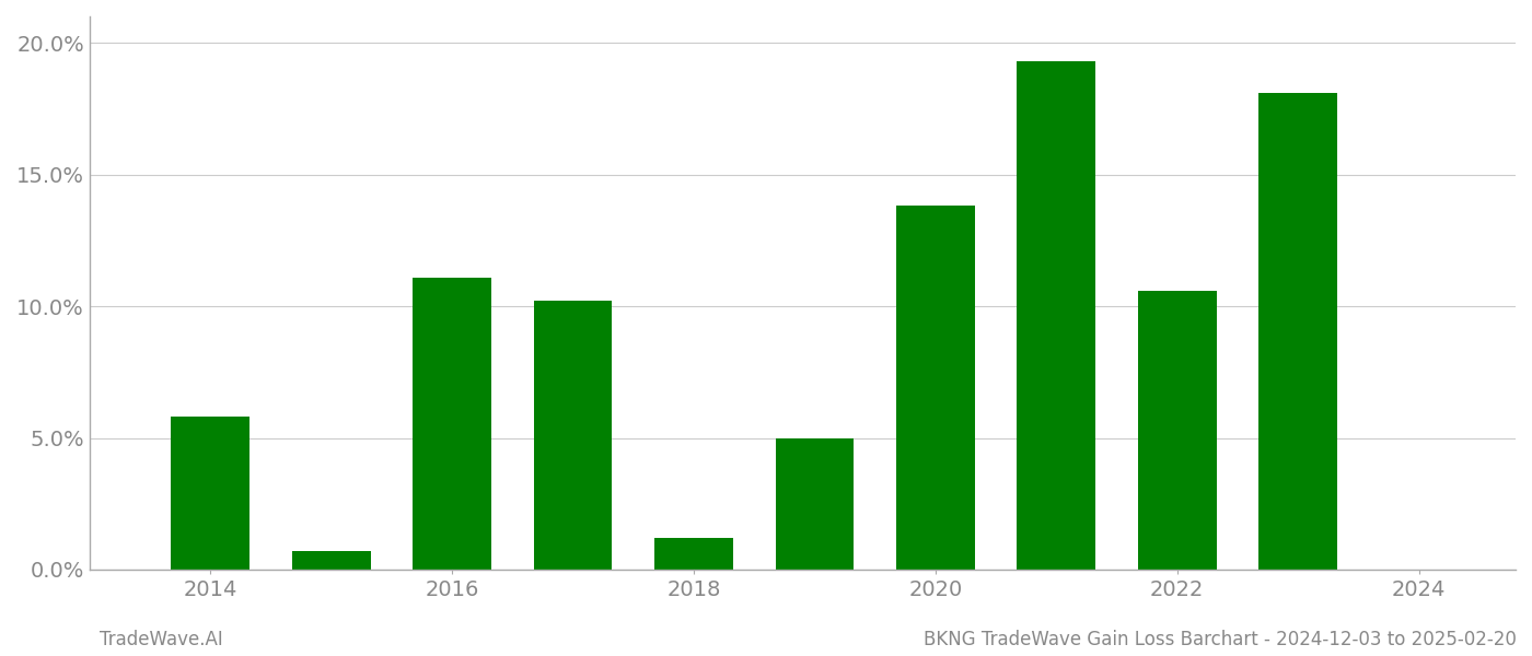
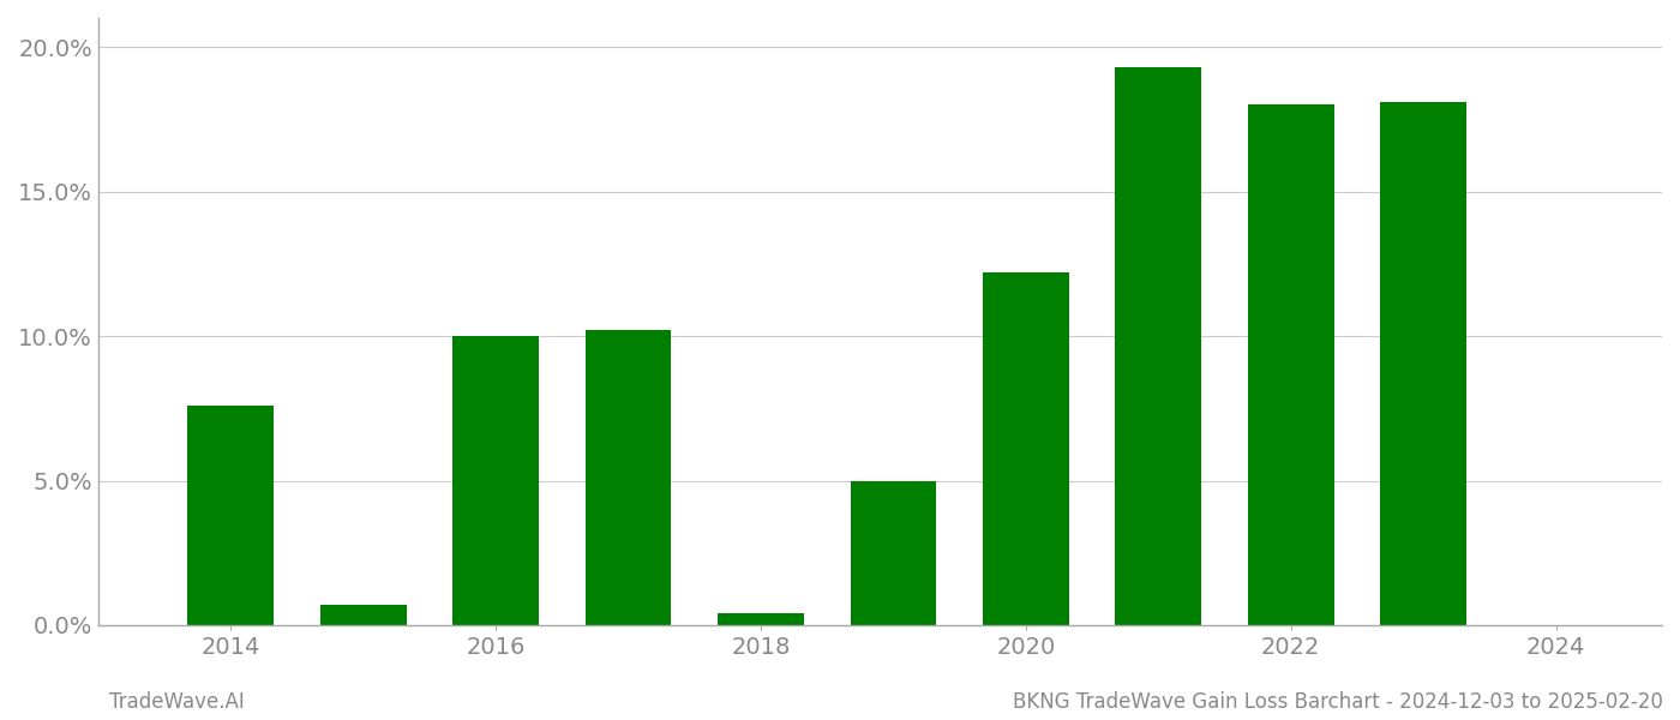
2014: 5.8% -> 7.6%
2016: 11.1% -> 10.0%
2018: 1.2% -> 0.4%
2020: 13.8% -> 12.2%
2022: 10.6% -> 18.0%
